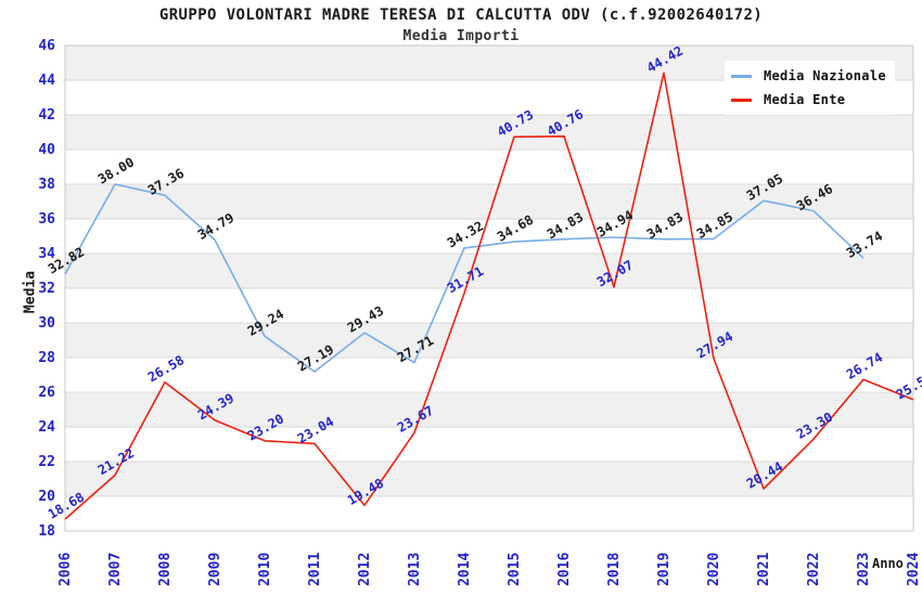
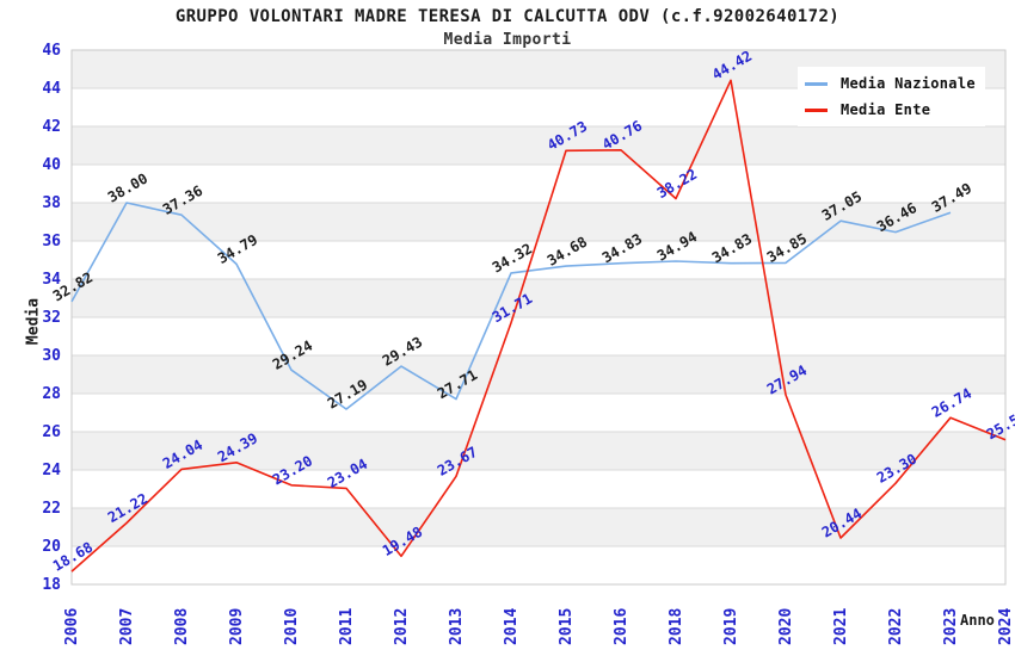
Media Ente/2008: 26.58 -> 24.04
Media Ente/2018: 32.07 -> 38.22
Media Nazionale/2023: 33.74 -> 37.49
